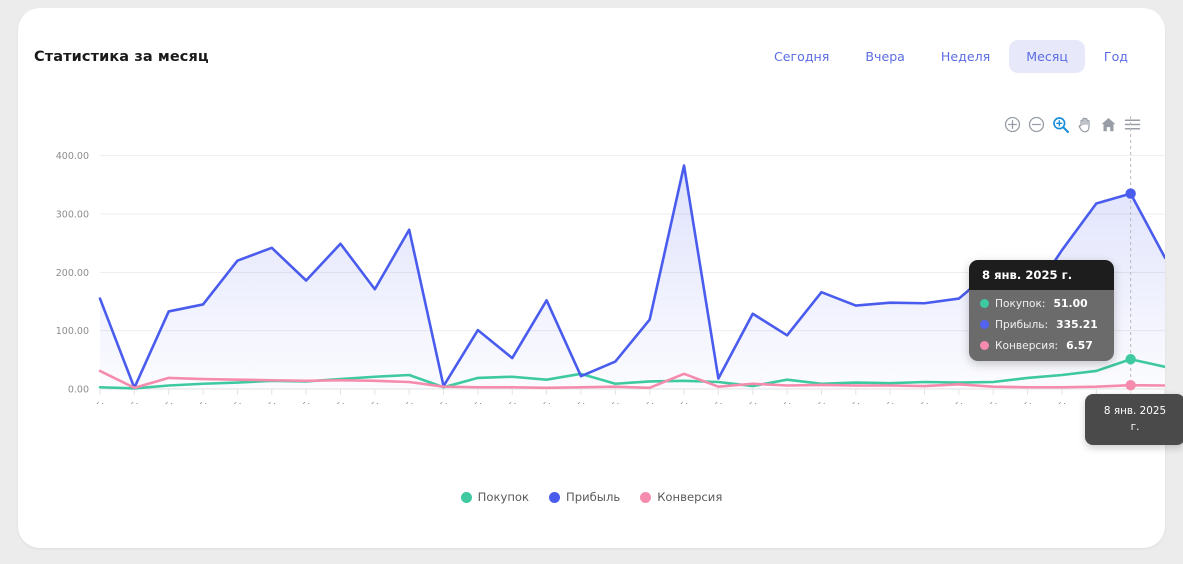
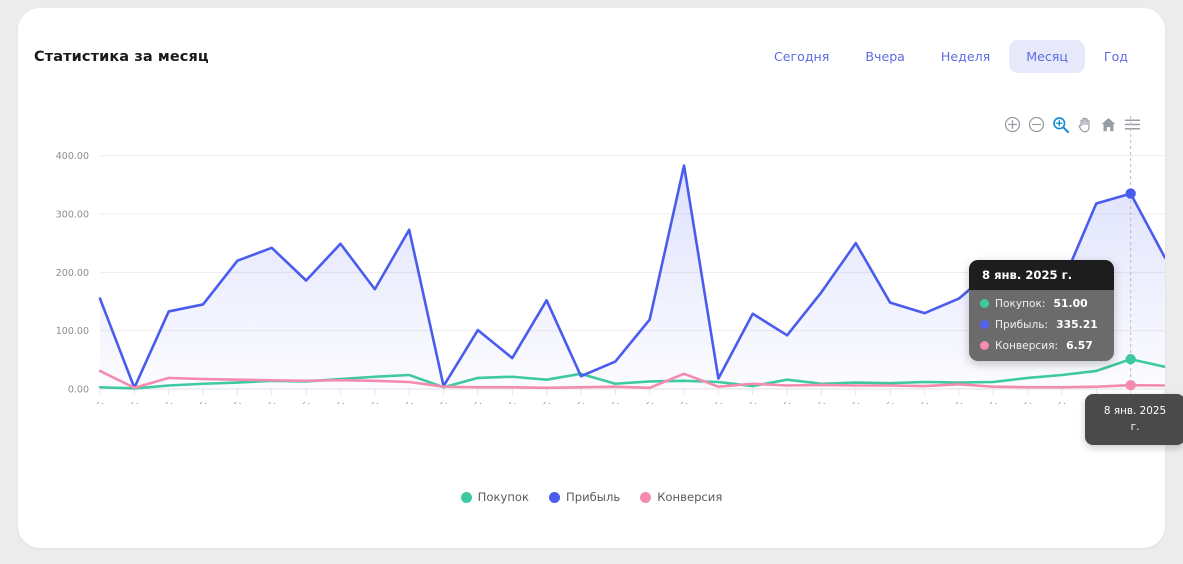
Прибыль/31 дек. 2024 г.: 140 -> 250
Прибыль/2 янв. 2025 г.: 150 -> 130
Прибыль/6 янв. 2025 г.: 240 -> 180
